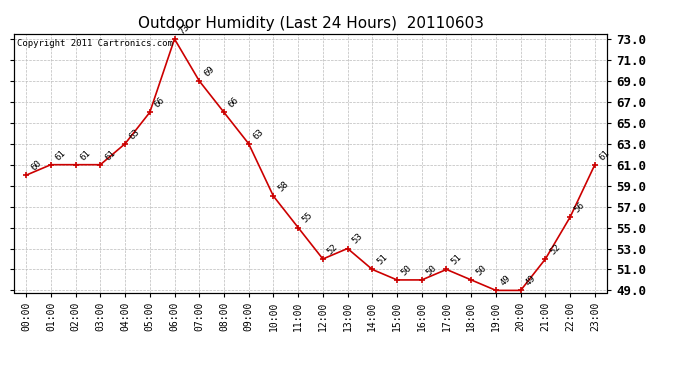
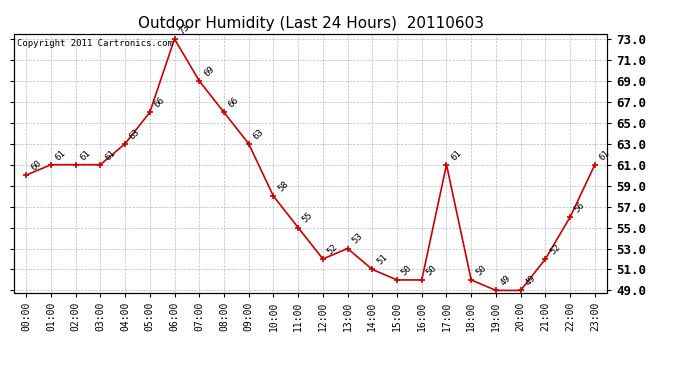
17:00: 51 -> 61
